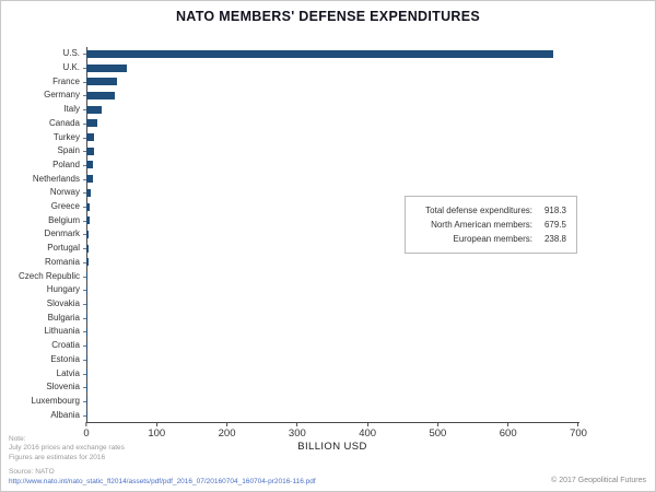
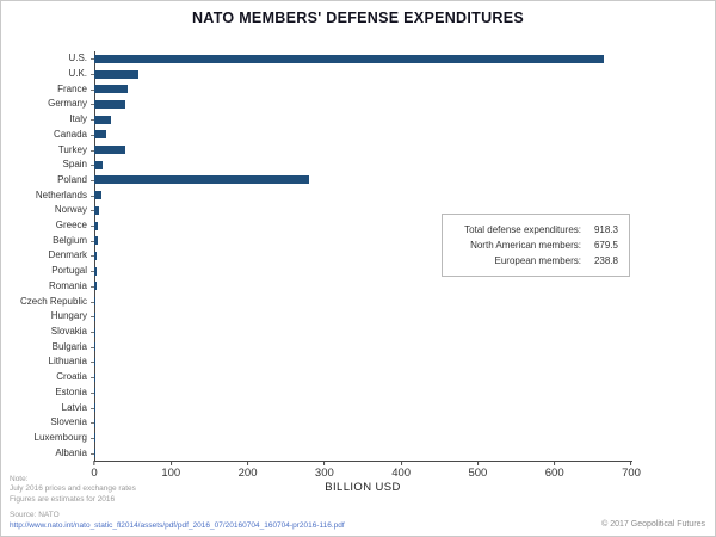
Turkey: 10 -> 40
Poland: 10 -> 280
